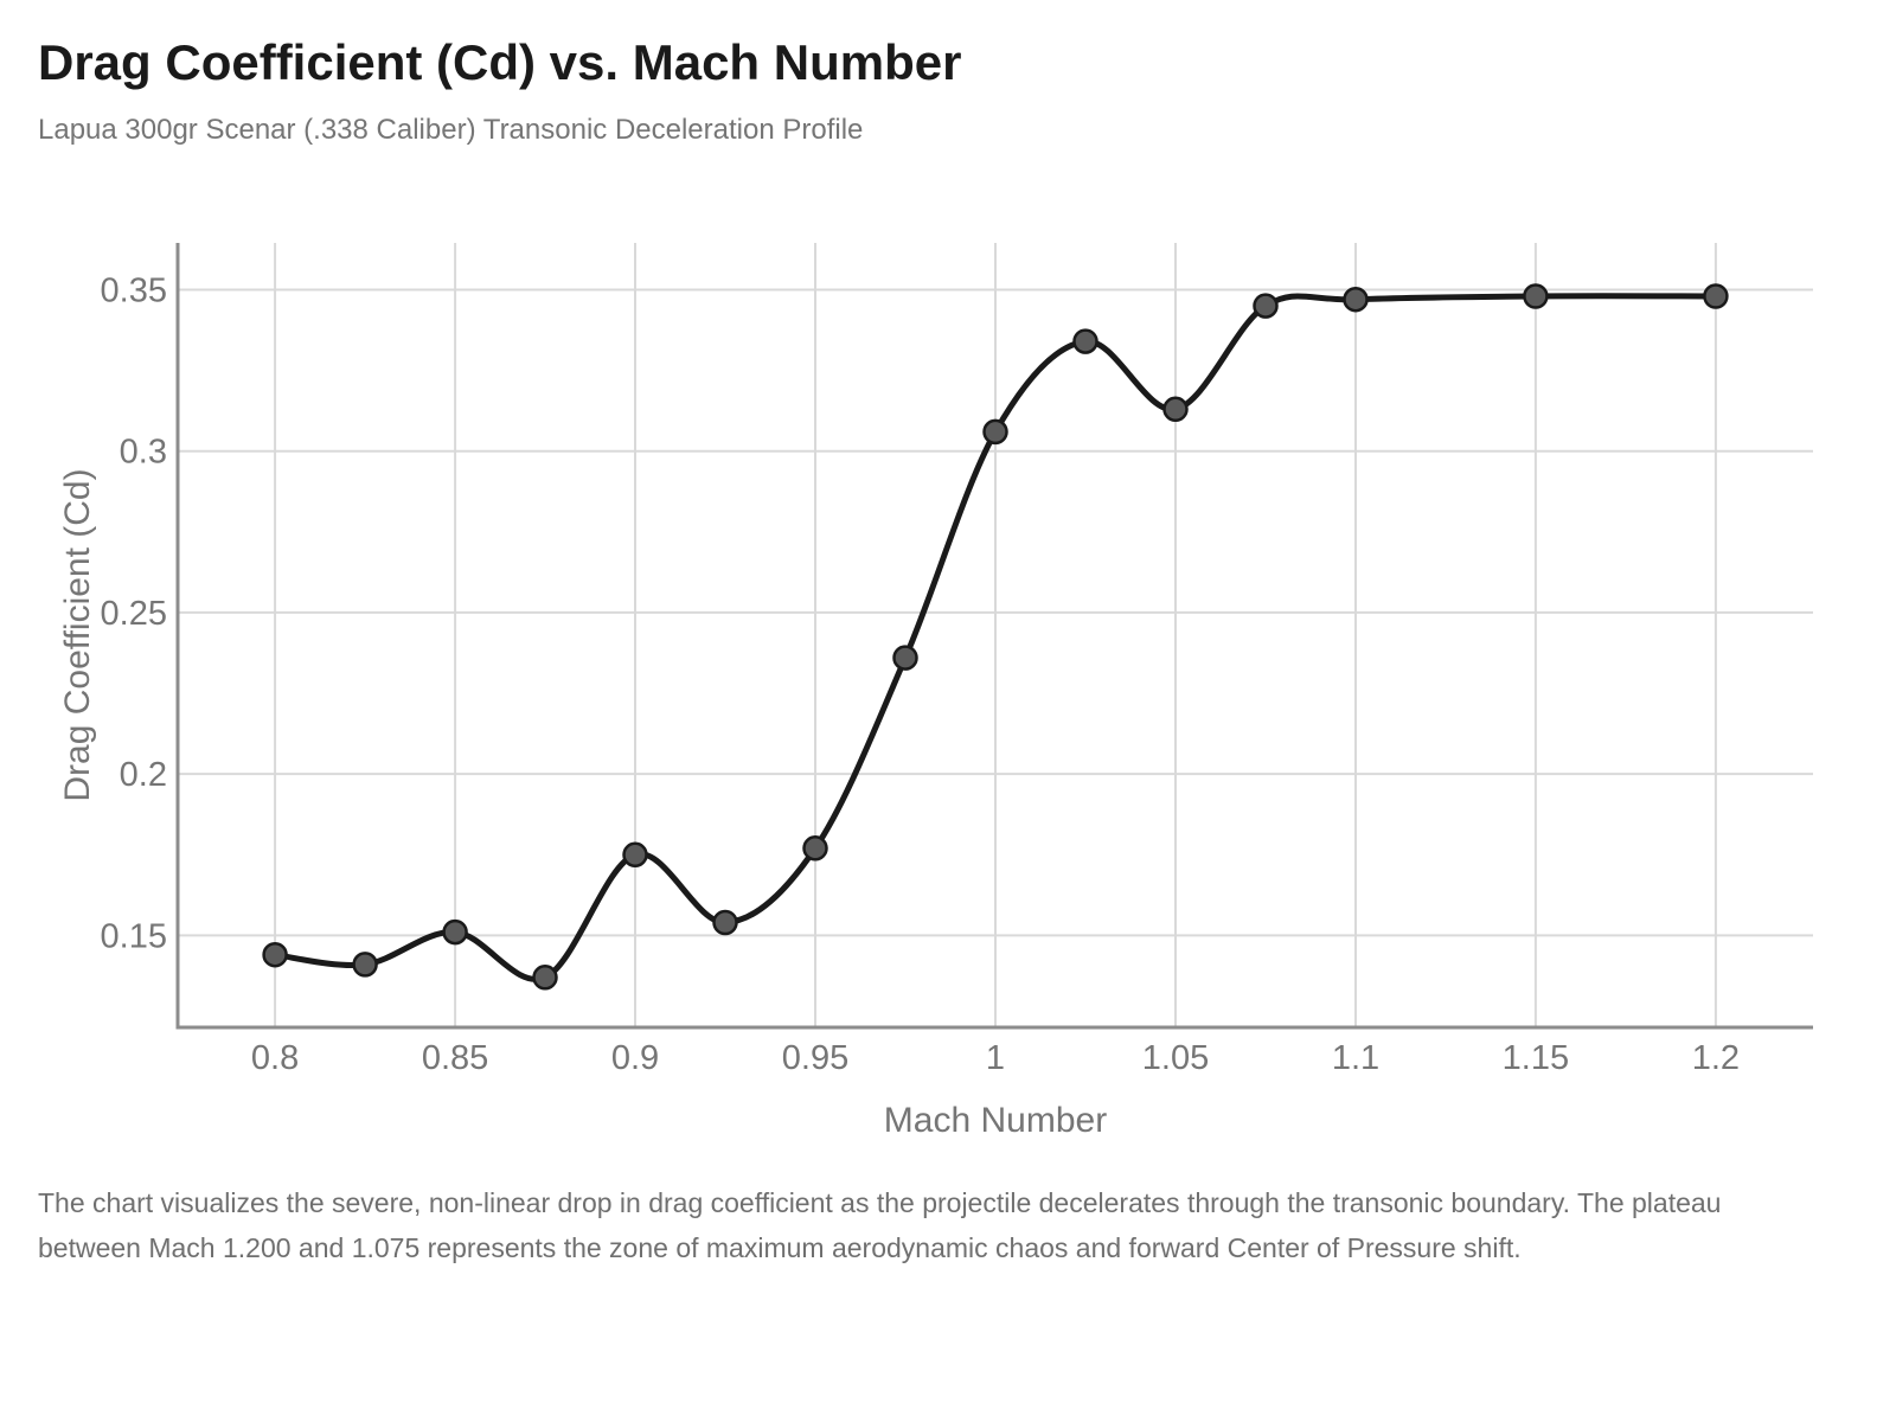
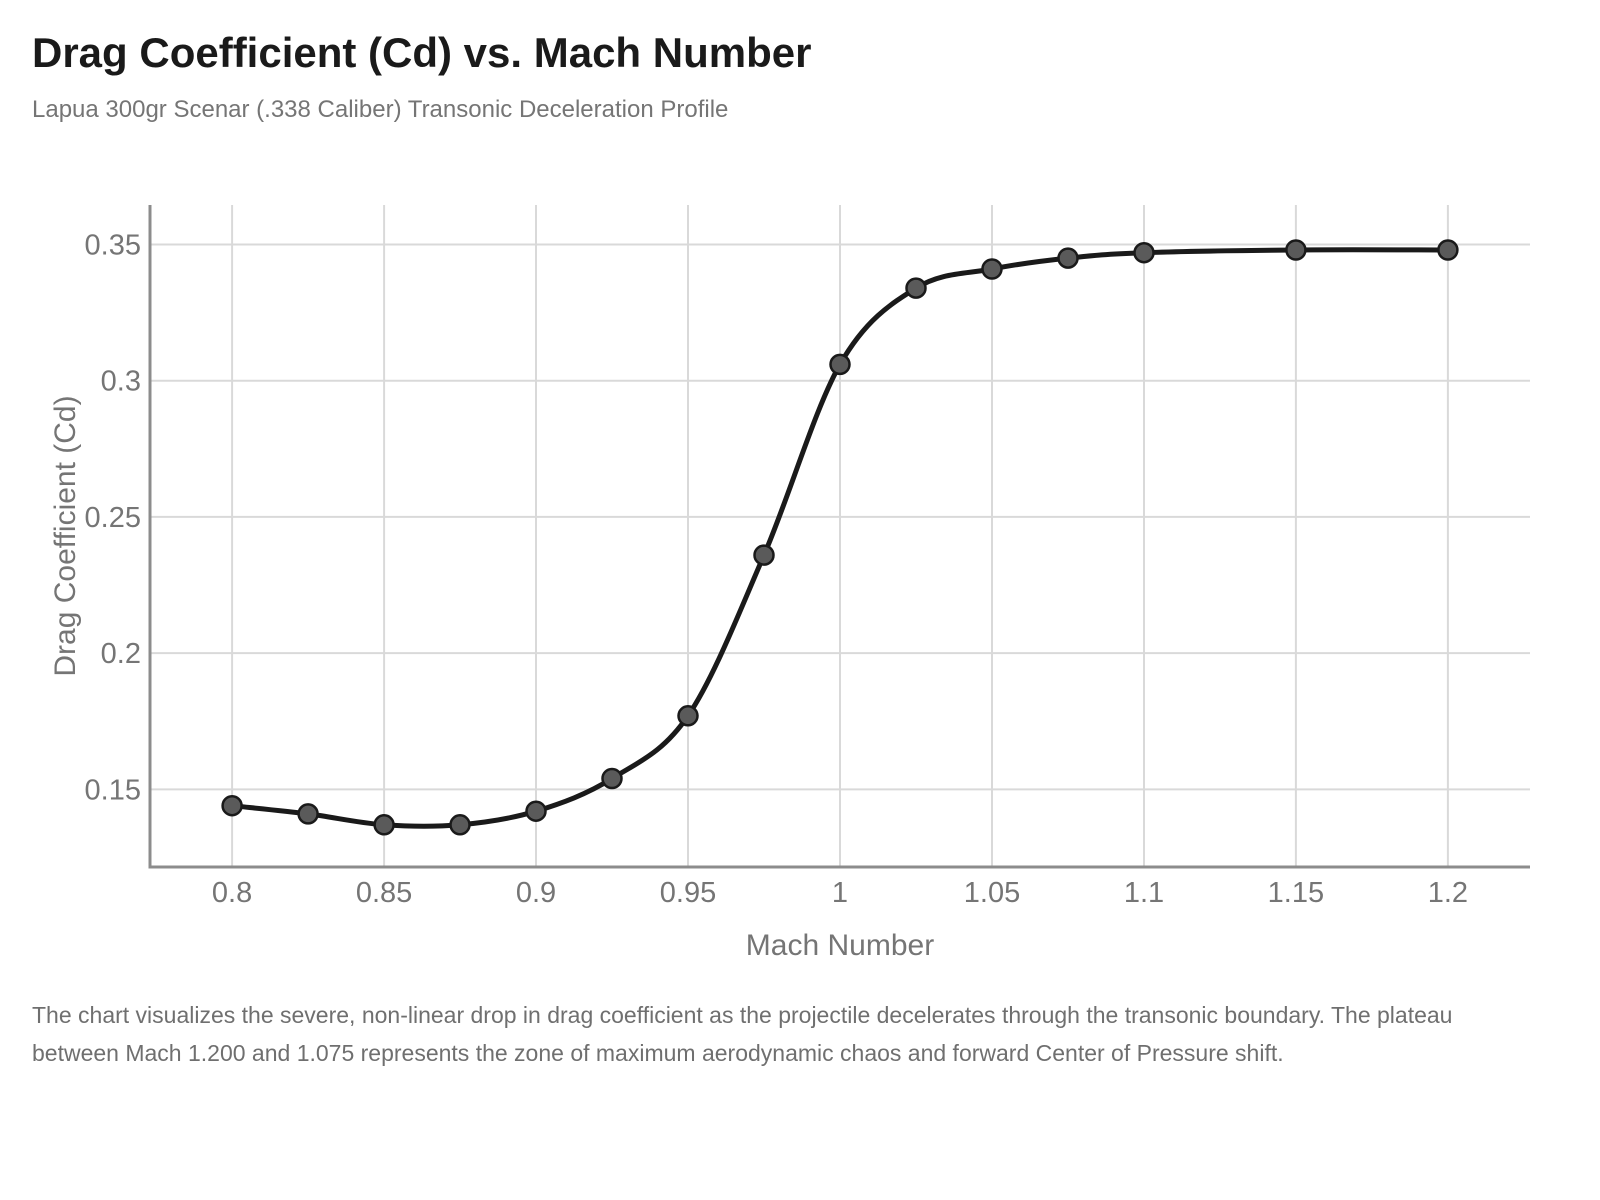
0.85: 0.151 -> 0.137
0.9: 0.175 -> 0.142
1.05: 0.313 -> 0.341
